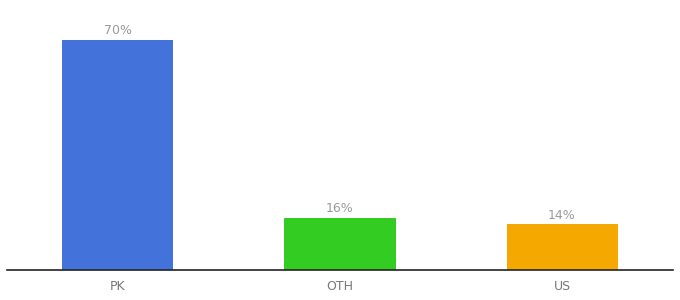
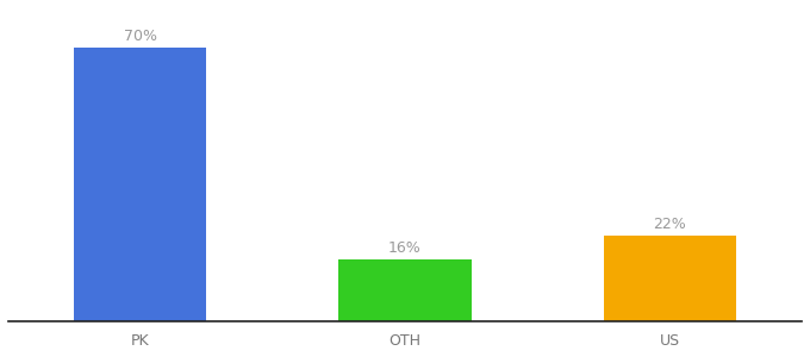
US: 14% -> 22%
